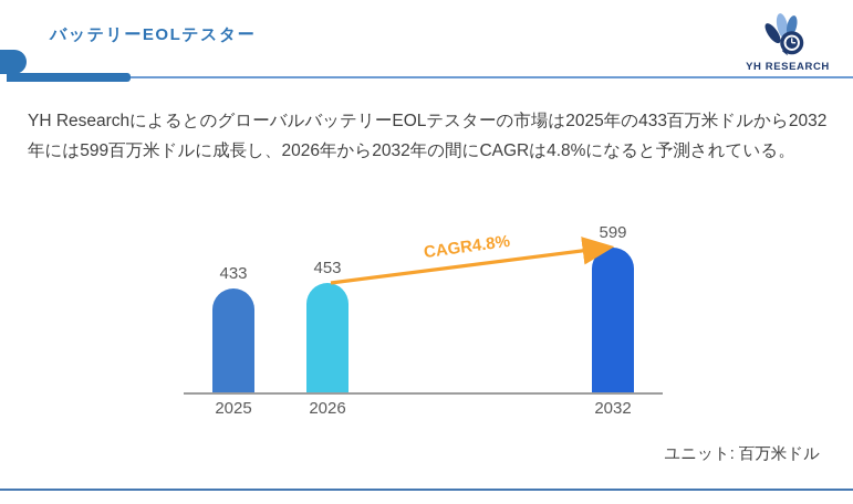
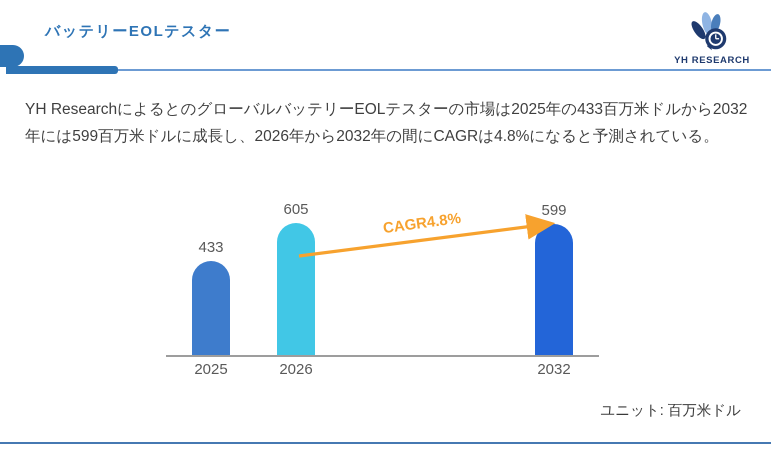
2026: 453 -> 605
